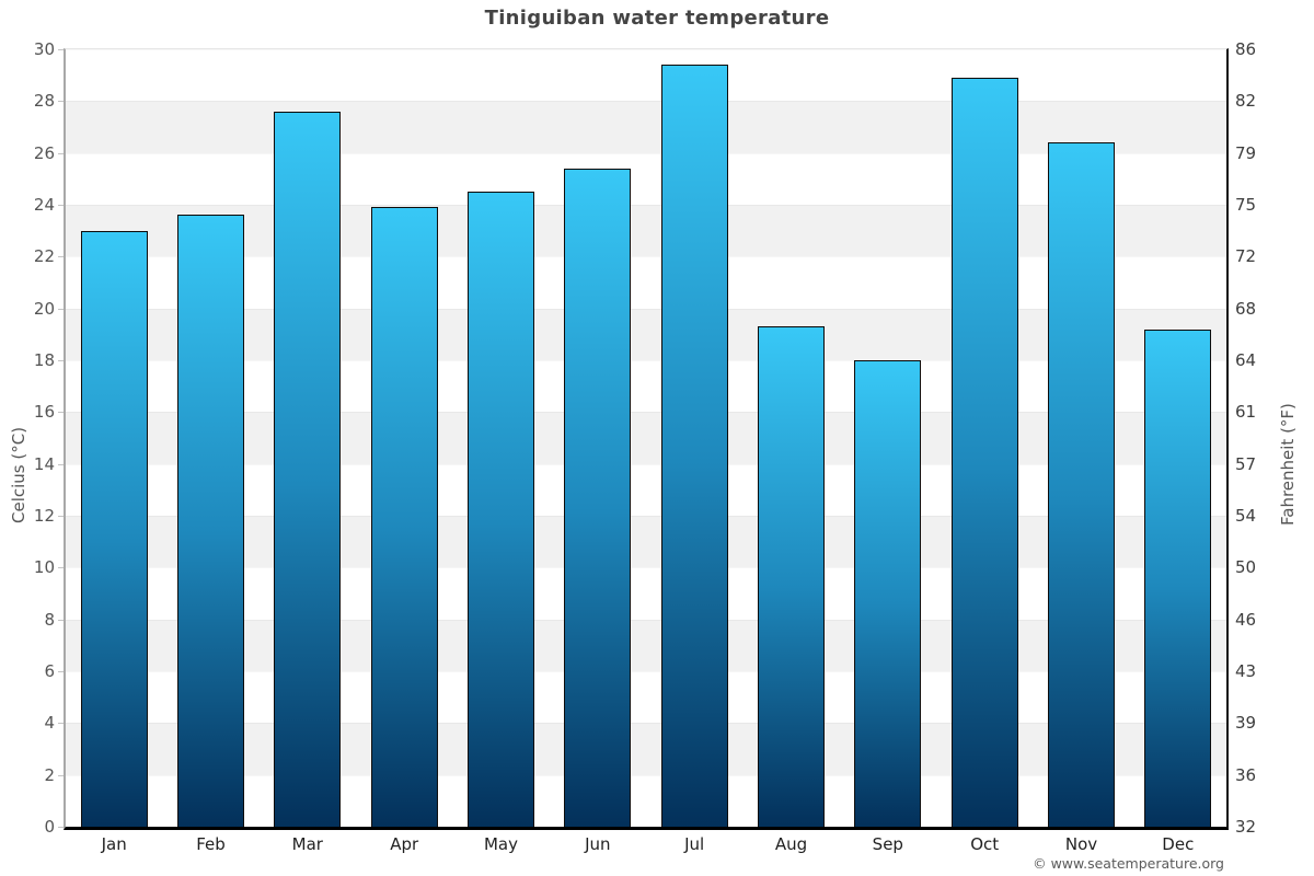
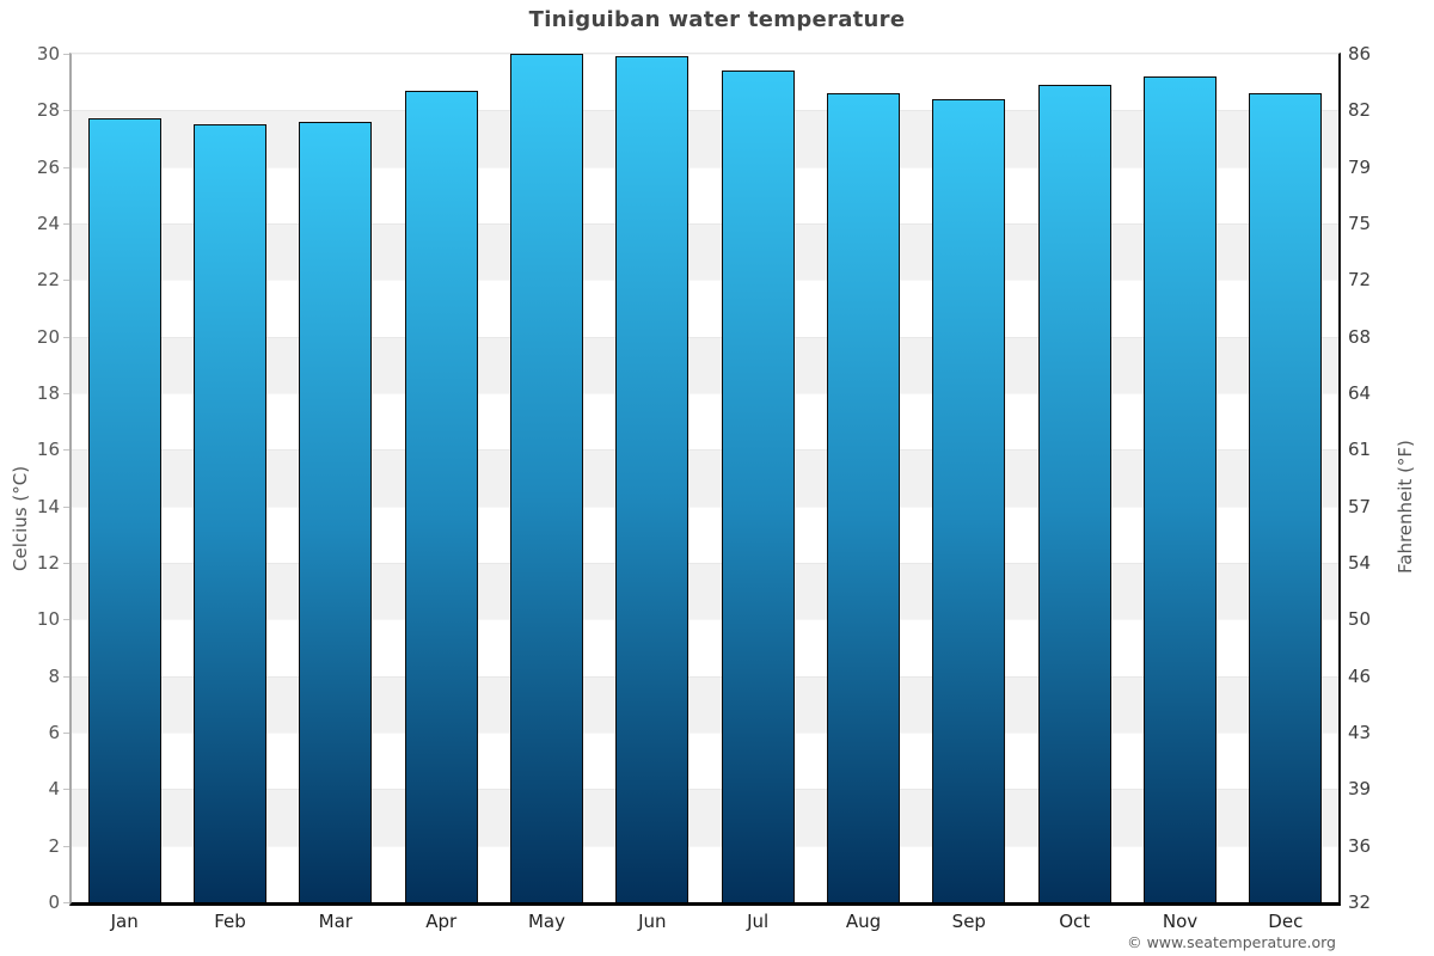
Jan: 23.0 -> 27.7
Feb: 23.6 -> 27.5
Apr: 23.9 -> 28.7
May: 24.5 -> 30.0
Jun: 25.4 -> 29.9
Aug: 19.3 -> 28.6
Sep: 18.0 -> 28.4
Nov: 26.4 -> 29.2
Dec: 19.2 -> 28.6
